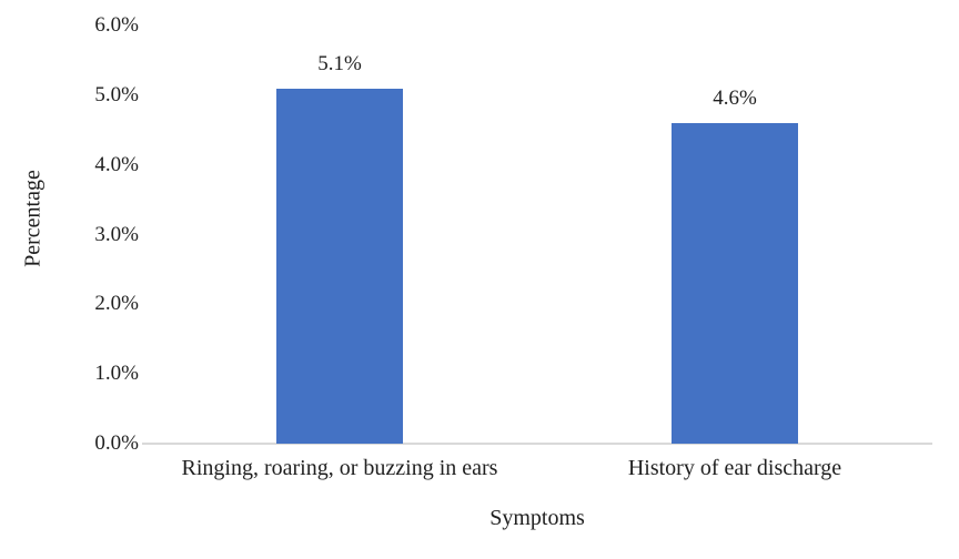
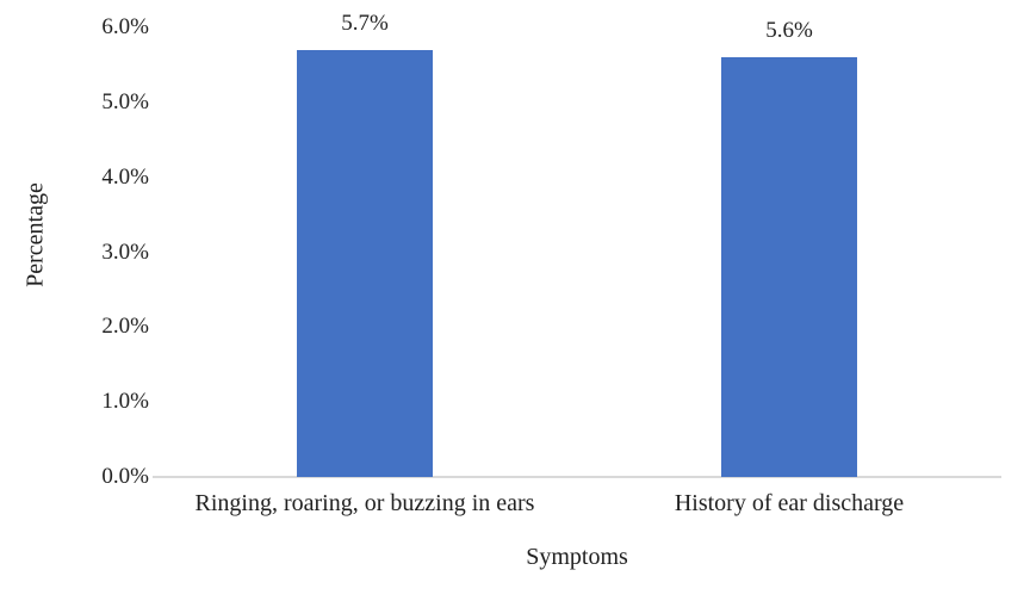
Ringing, roaring, or buzzing in ears: 5.1% -> 5.7%
History of ear discharge: 4.6% -> 5.6%
